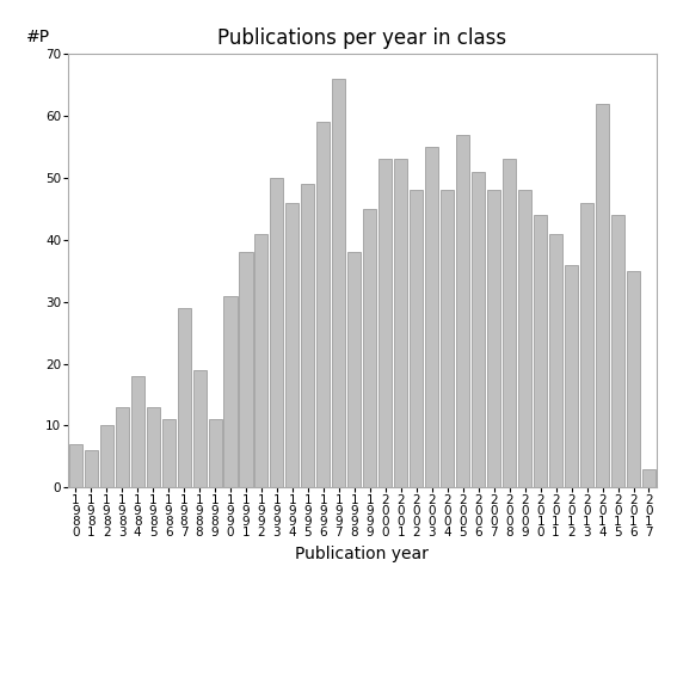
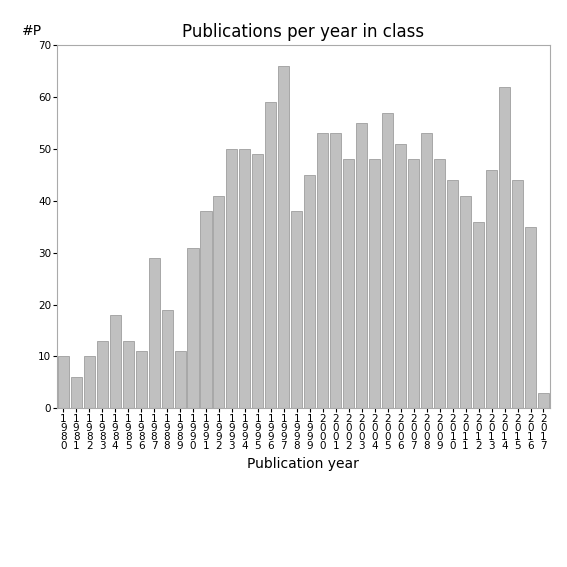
1 9 8 0: 7 -> 10
1 9 9 4: 46 -> 50
